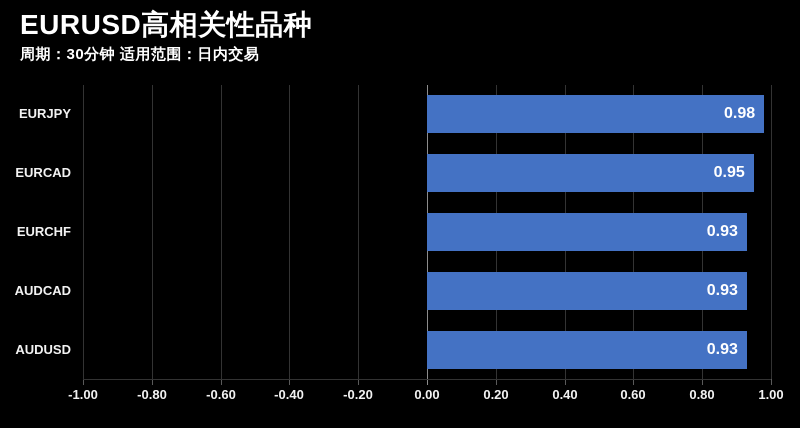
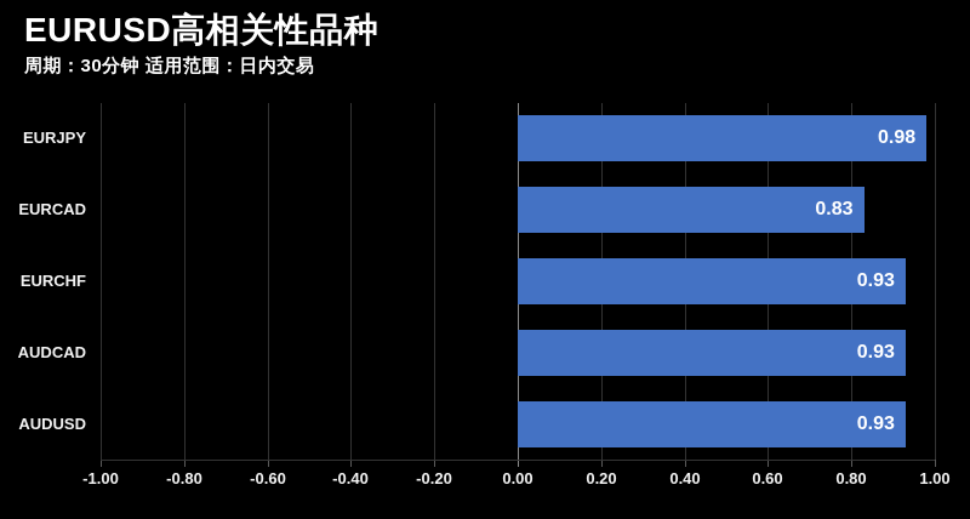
EURCAD: 0.95 -> 0.83
